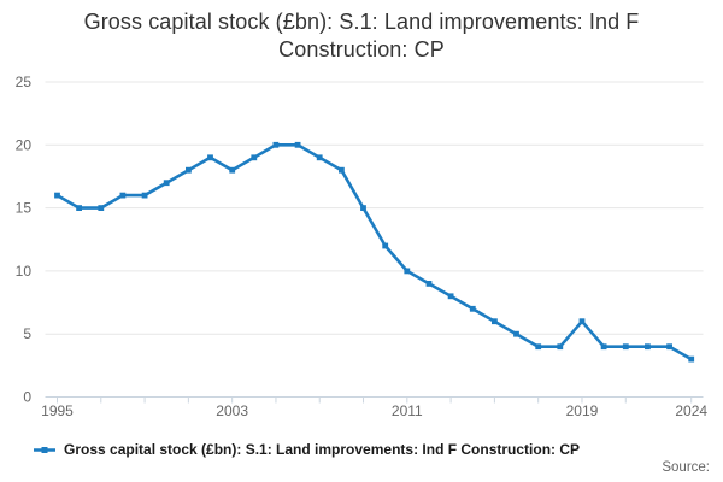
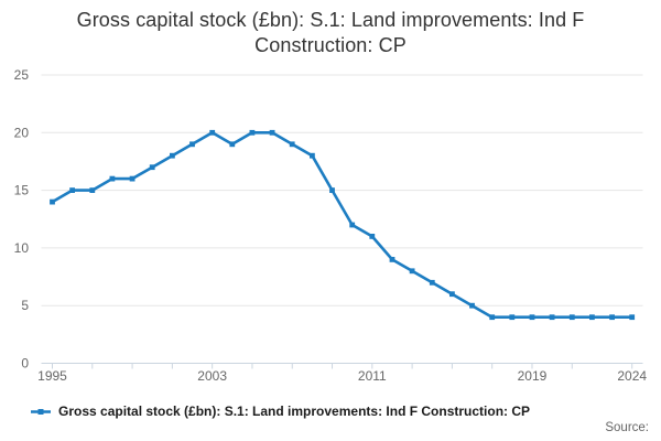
1995: 16 -> 14
2003: 18 -> 20
2011: 10 -> 11
2019: 6 -> 4
2024: 3 -> 4
